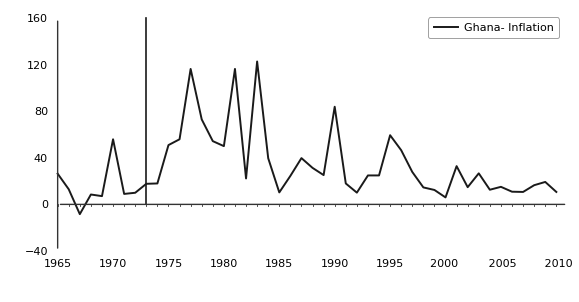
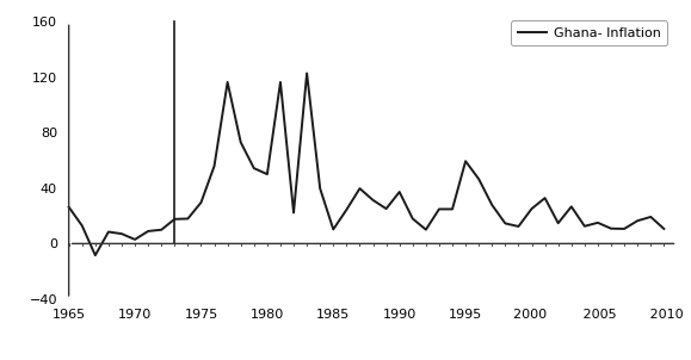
1970: 56 -> 3
1975: 51 -> 30
1990: 84 -> 37
2000: 6 -> 25
